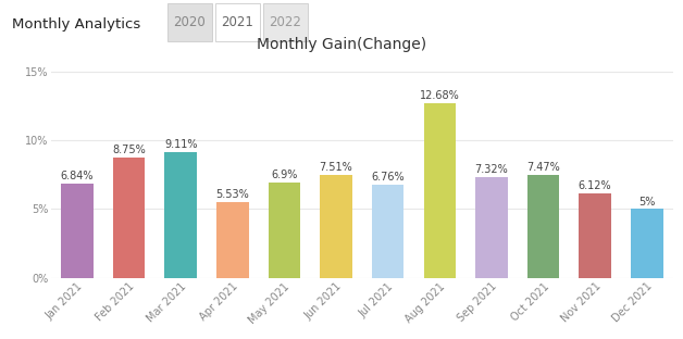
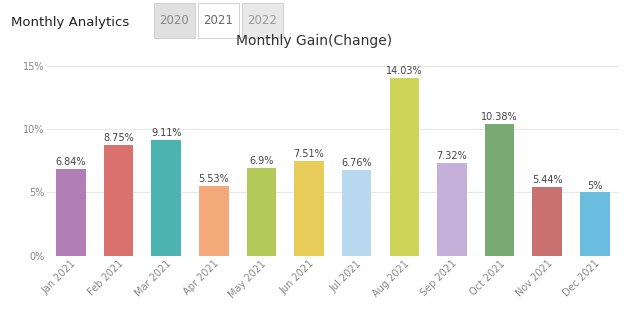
Aug 2021: 12.68% -> 14.03%
Oct 2021: 7.47% -> 10.38%
Nov 2021: 6.12% -> 5.44%
